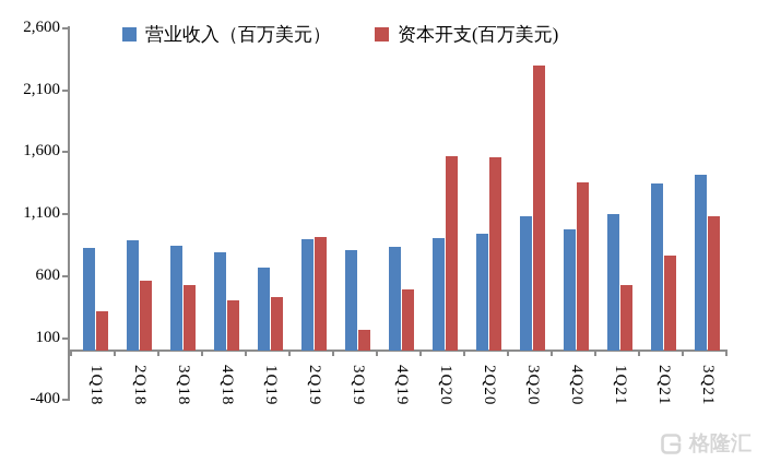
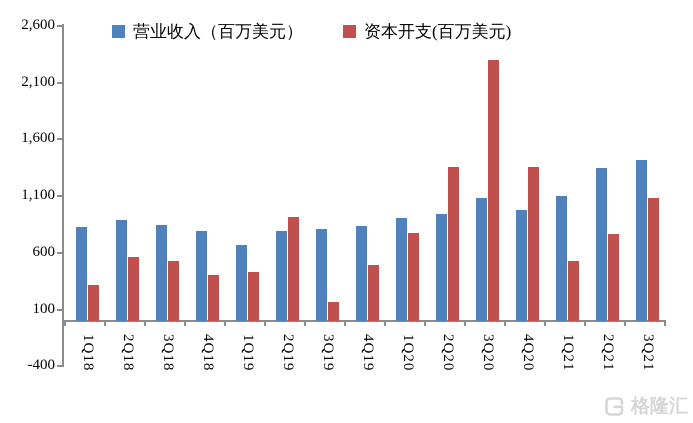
营业收入（百万美元）/2Q19: 900 -> 790
资本开支(百万美元)/1Q20: 1570 -> 780
资本开支(百万美元)/2Q20: 1560 -> 1360
